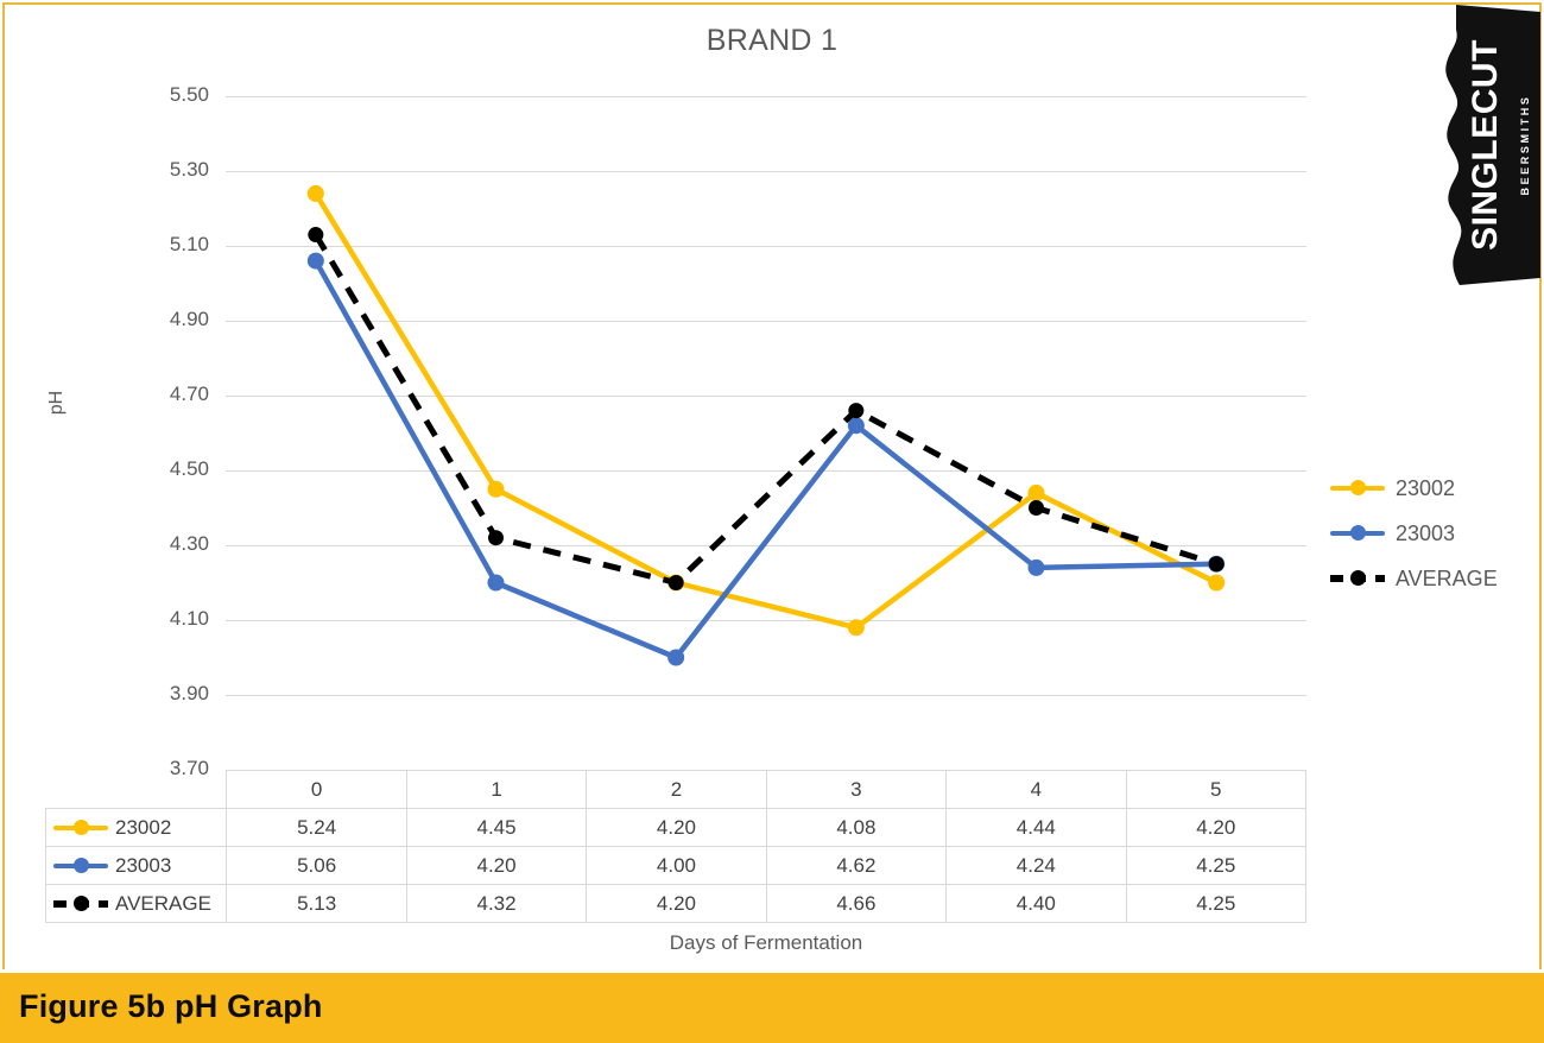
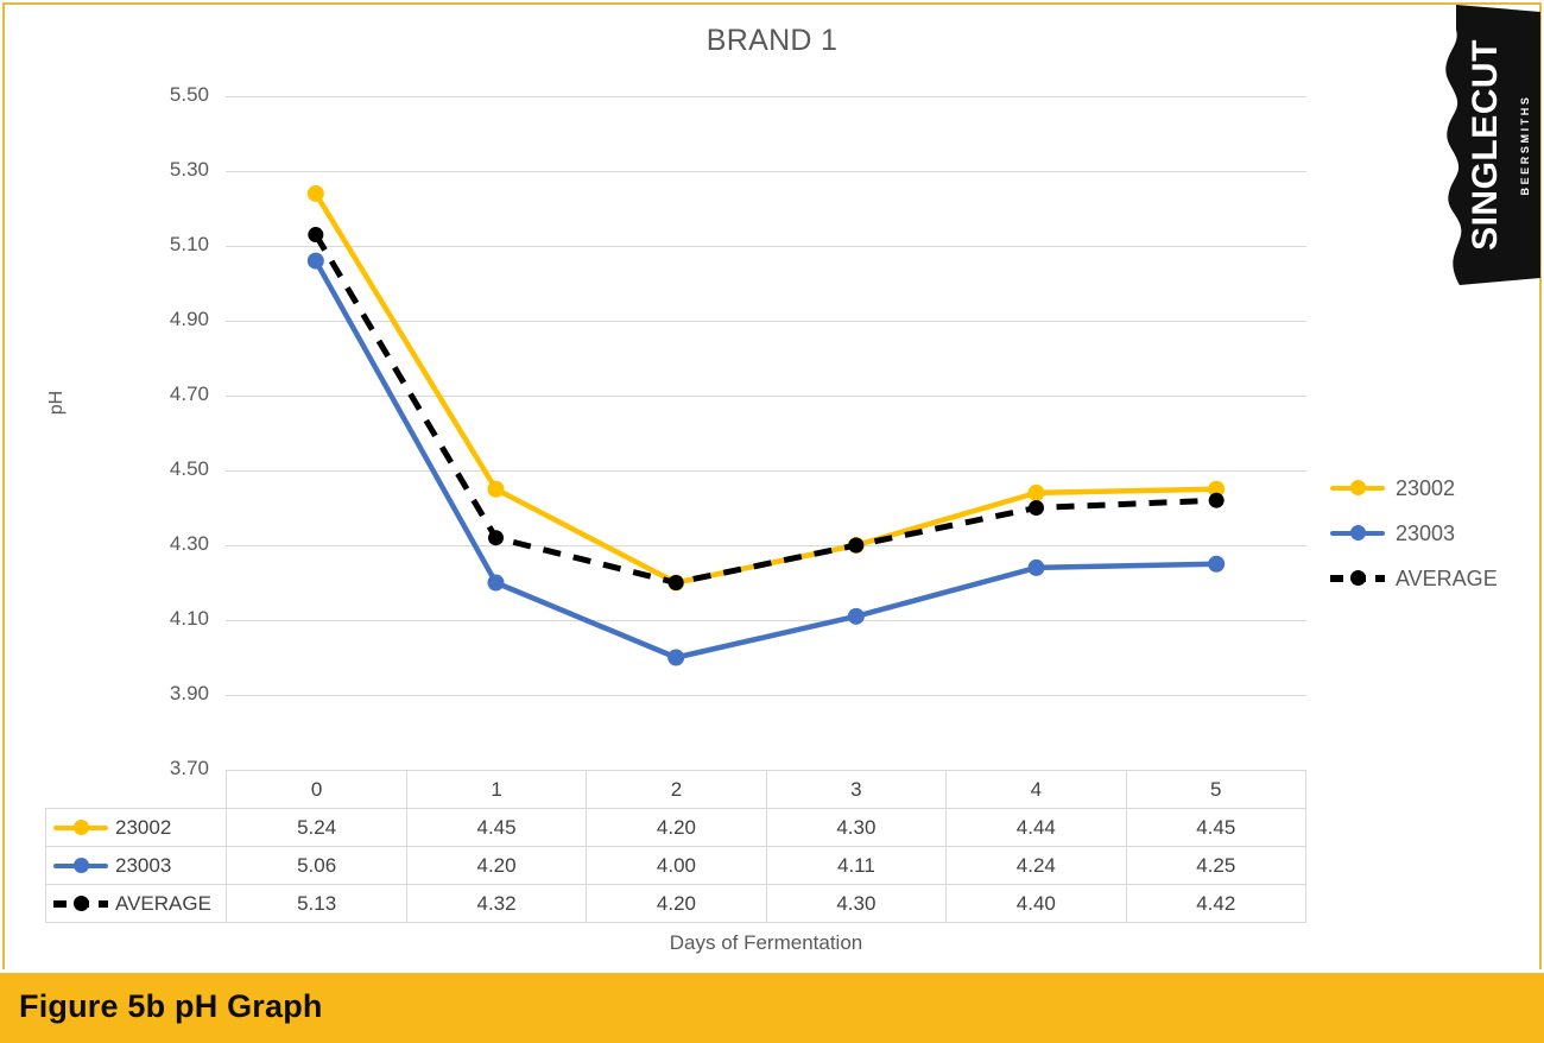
23002/3: 4.08 -> 4.30
23003/3: 4.62 -> 4.11
AVERAGE/3: 4.66 -> 4.30
23002/5: 4.20 -> 4.45
AVERAGE/5: 4.25 -> 4.42
